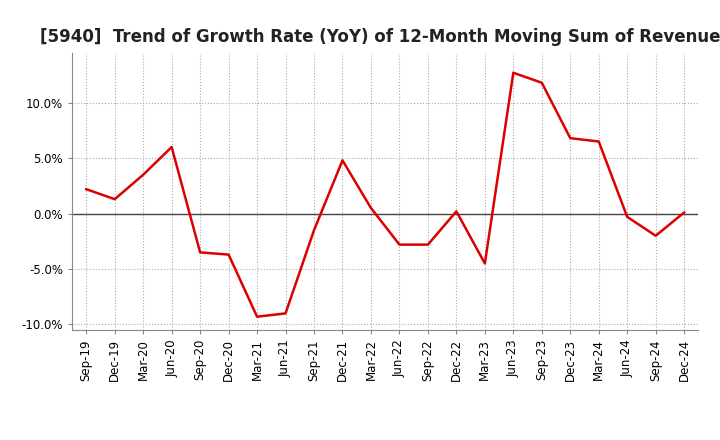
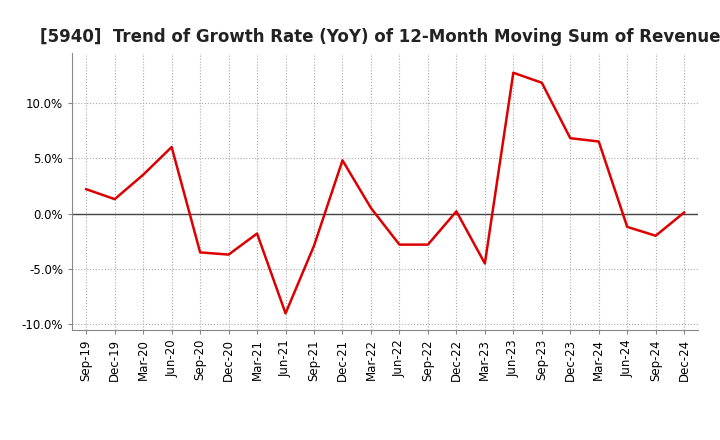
Mar-21: -9.3% -> -1.8%
Sep-21: -1.5% -> -2.9%
Jun-24: -0.3% -> -1.2%
